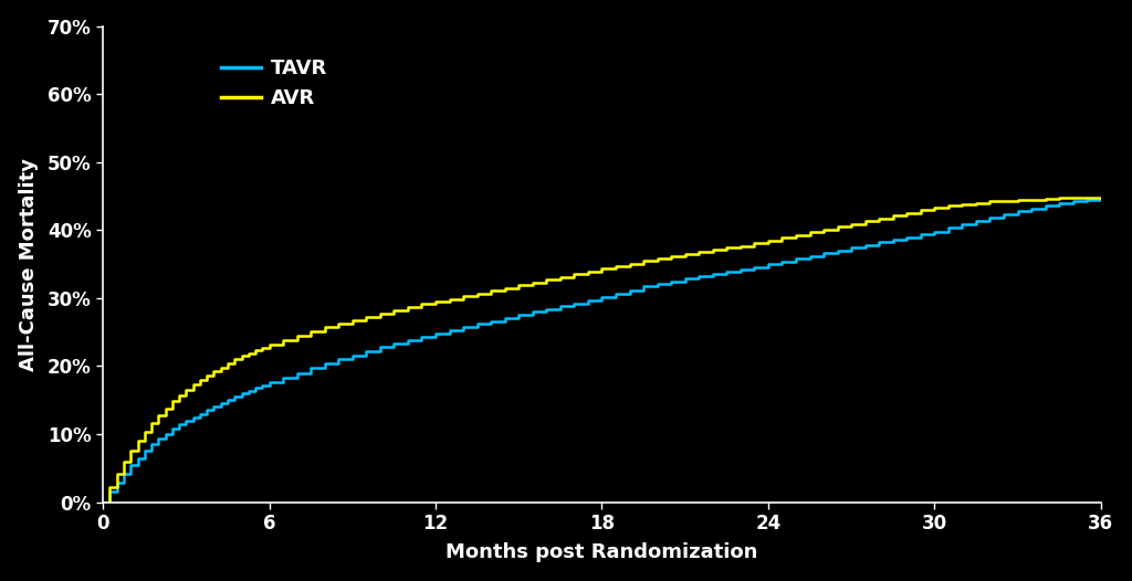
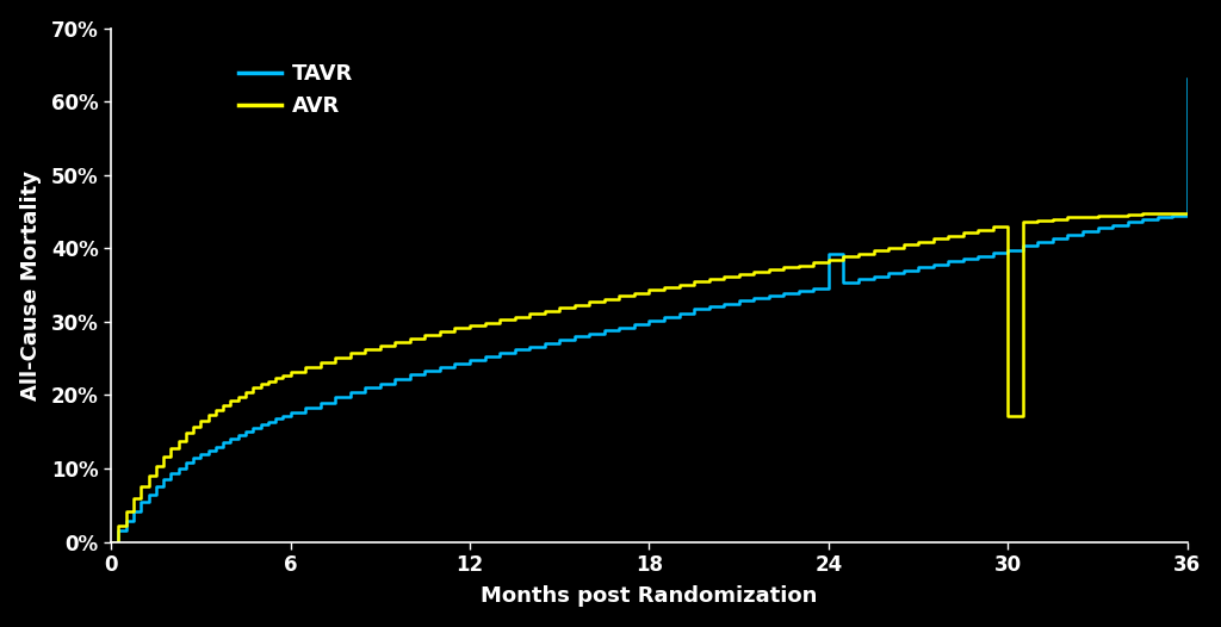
TAVR/24: 35.0% -> 39.2%
AVR/30: 43.3% -> 17.2%
TAVR/36: 44.6% -> 63.2%
